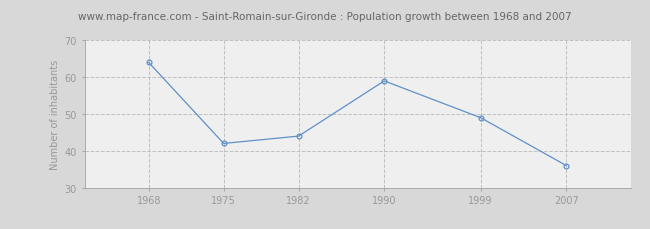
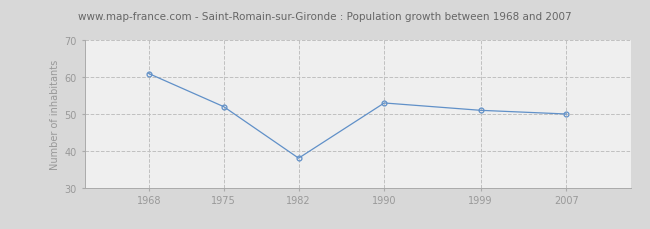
1968: 64 -> 61
1975: 42 -> 52
1982: 44 -> 38
1990: 59 -> 53
1999: 49 -> 51
2007: 36 -> 50
